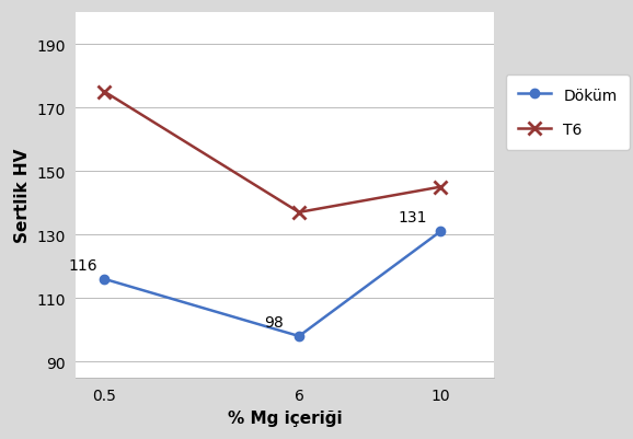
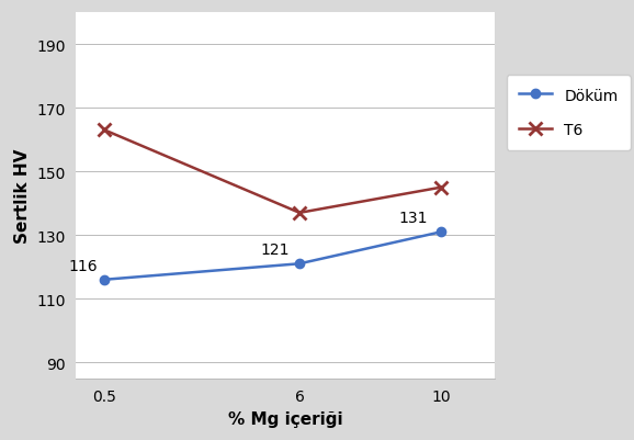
T6/0.5: 175 -> 163
Döküm/6: 98 -> 121
